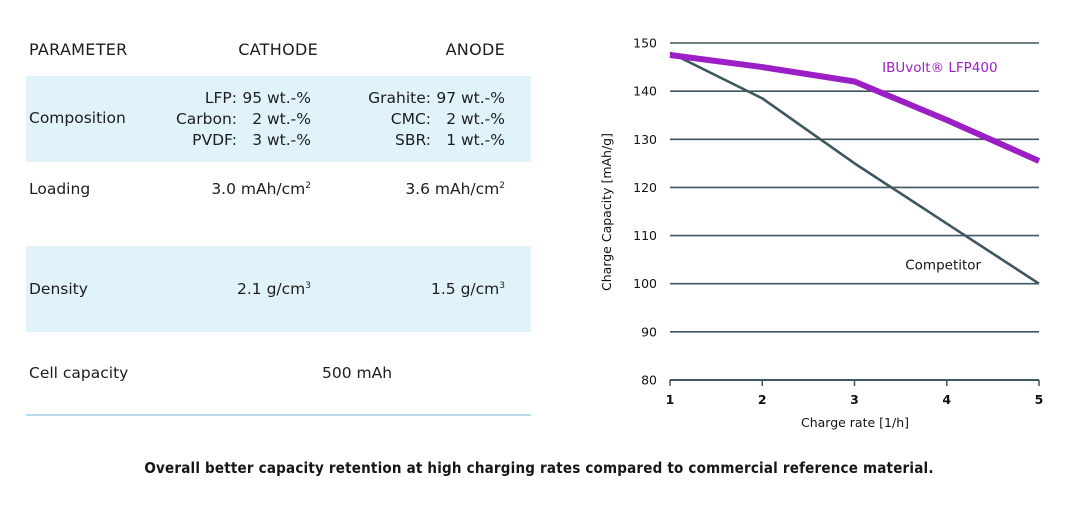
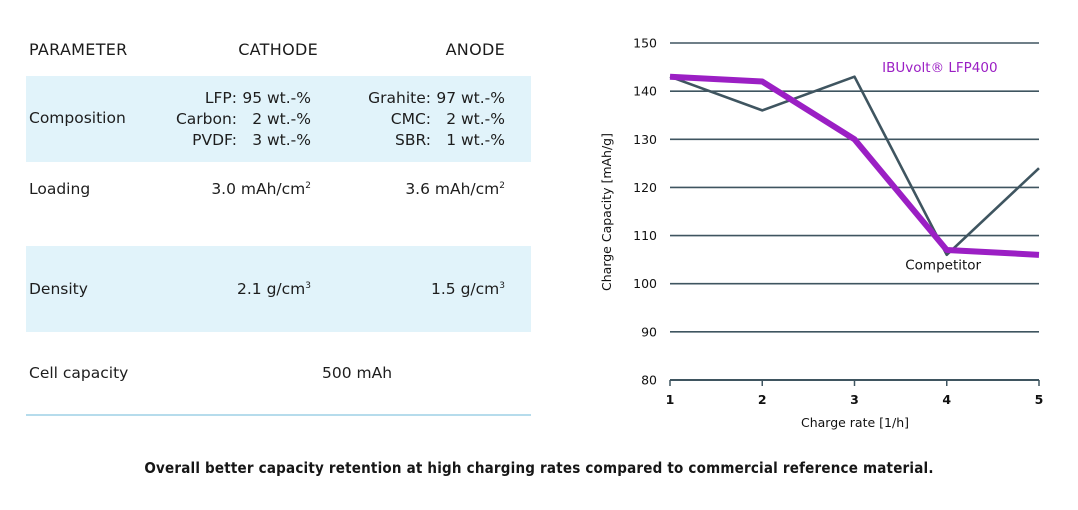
IBUvolt® LFP400/1: 148 -> 143
Competitor/1: 148 -> 143
IBUvolt® LFP400/2: 145 -> 142
Competitor/2: 138 -> 136
IBUvolt® LFP400/3: 142 -> 130
Competitor/3: 125 -> 143
IBUvolt® LFP400/4: 134 -> 107
Competitor/4: 112 -> 106
IBUvolt® LFP400/5: 126 -> 106
Competitor/5: 100 -> 124
